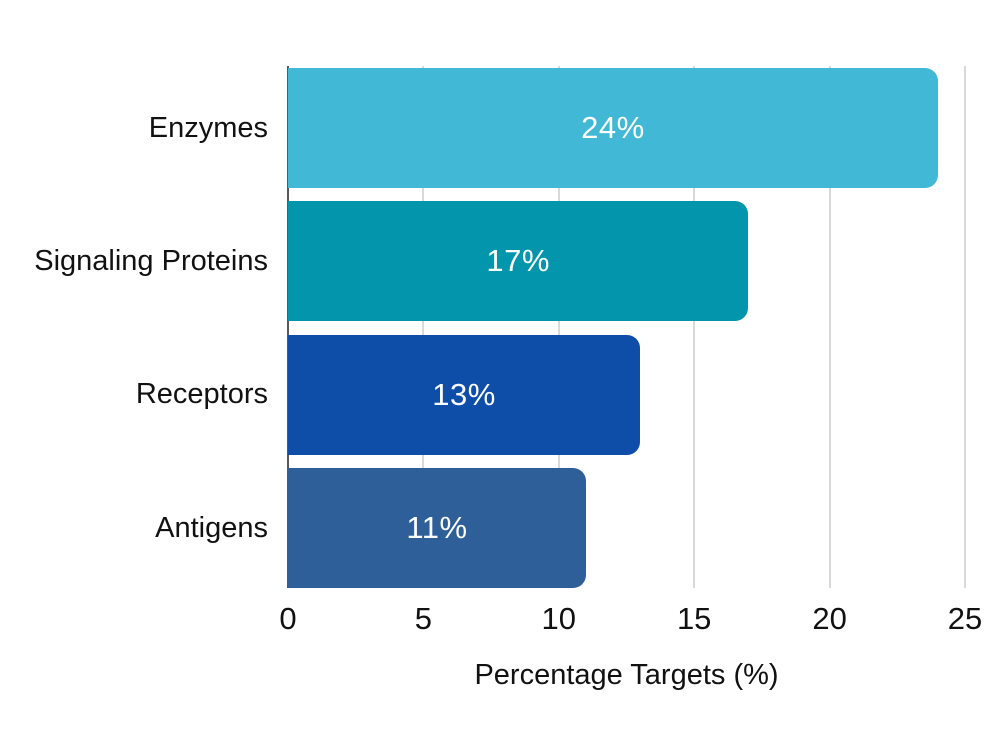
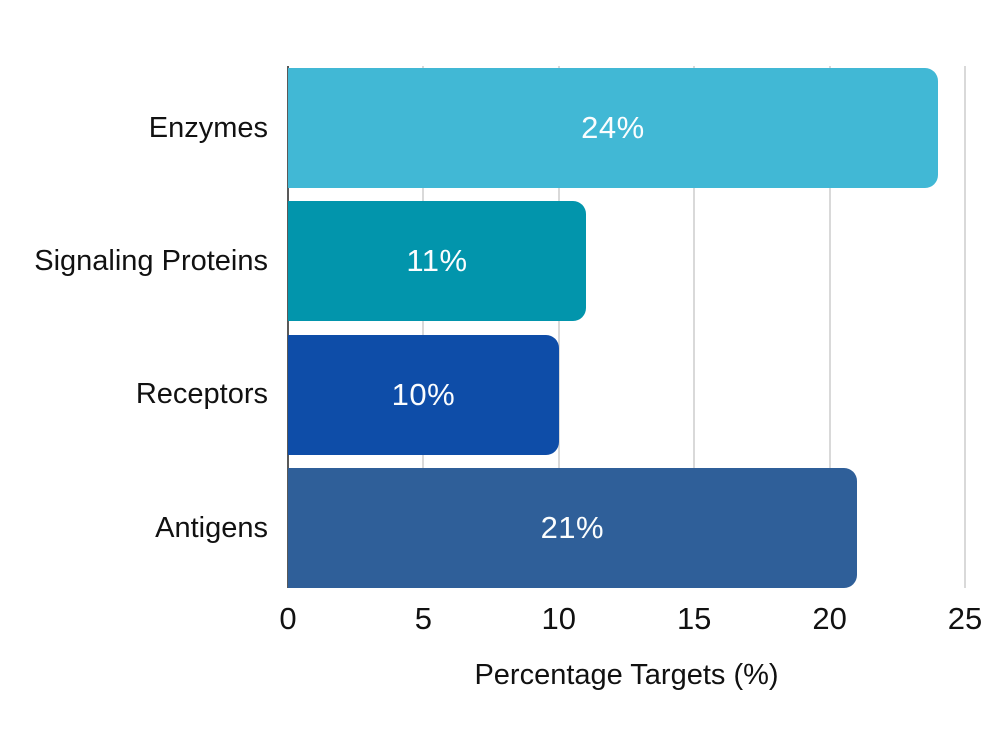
Signaling Proteins: 17% -> 11%
Receptors: 13% -> 10%
Antigens: 11% -> 21%
